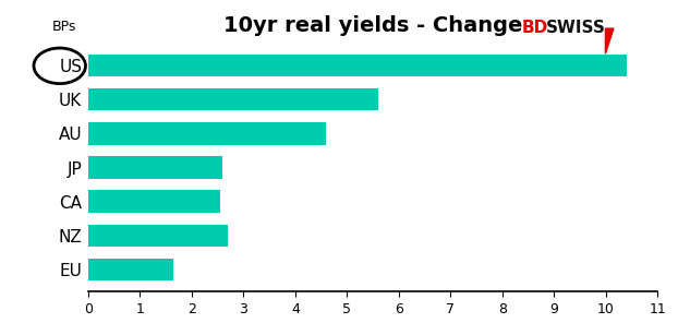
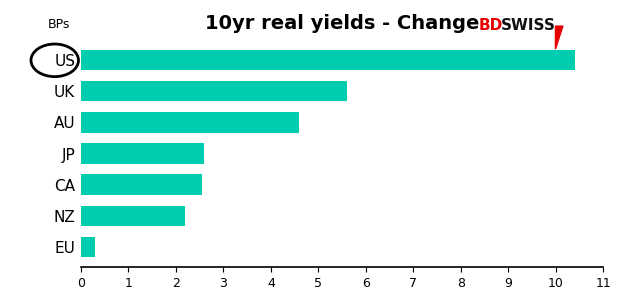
NZ: 2.70 -> 2.20
EU: 1.65 -> 0.30
